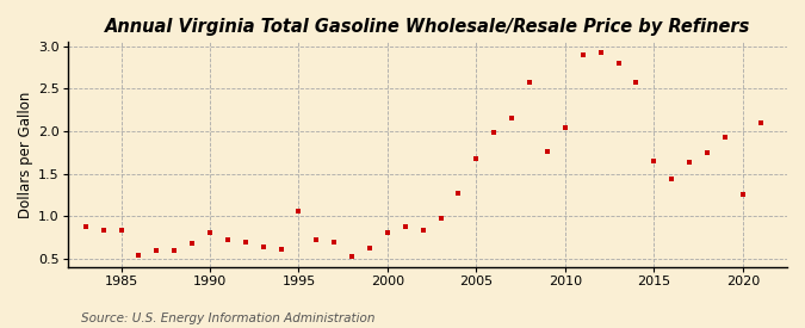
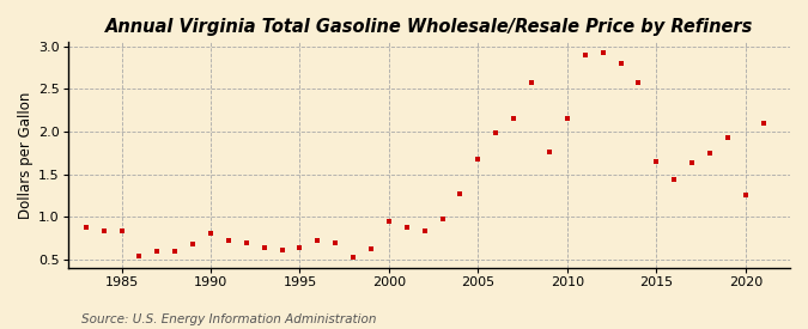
1995: 1.06 -> 0.63
2000: 0.80 -> 0.95
2010: 2.04 -> 2.15
